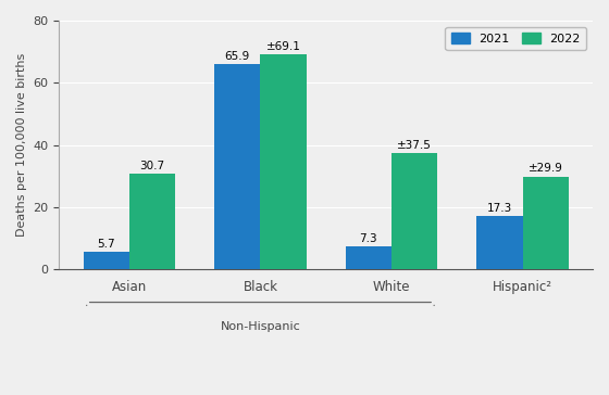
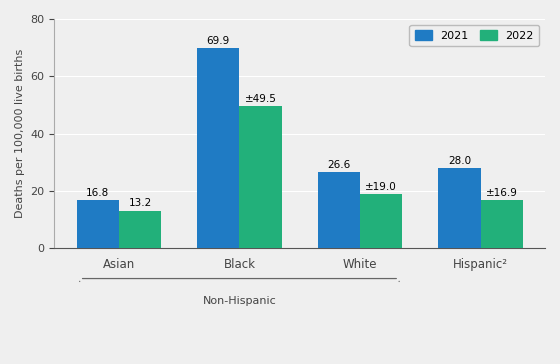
2021/Asian: 5.7 -> 16.8
2022/Asian: 30.7 -> 13.2
2021/Black: 65.9 -> 69.9
2022/Black: ±69.1 -> ±49.5
2021/White: 7.3 -> 26.6
2022/White: ±37.5 -> ±19.0
2021/Hispanic²: 17.3 -> 28.0
2022/Hispanic²: ±29.9 -> ±16.9
